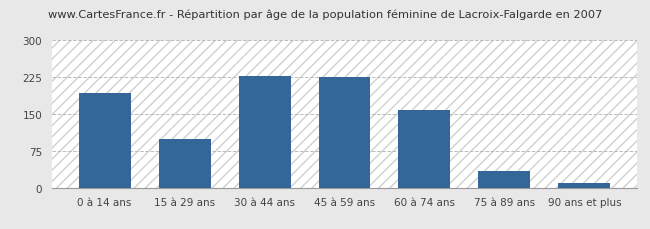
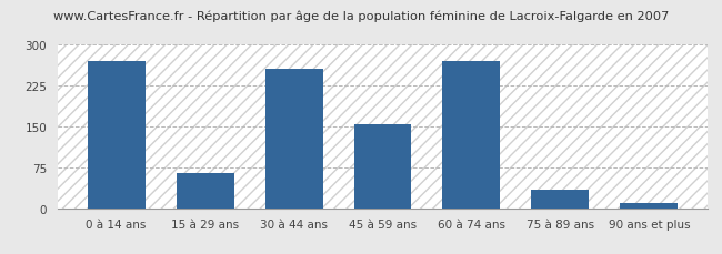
0 à 14 ans: 193 -> 270
15 à 29 ans: 100 -> 65
30 à 44 ans: 228 -> 255
45 à 59 ans: 225 -> 155
60 à 74 ans: 158 -> 270
